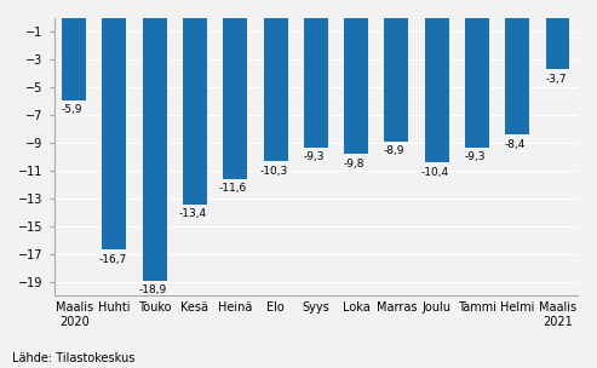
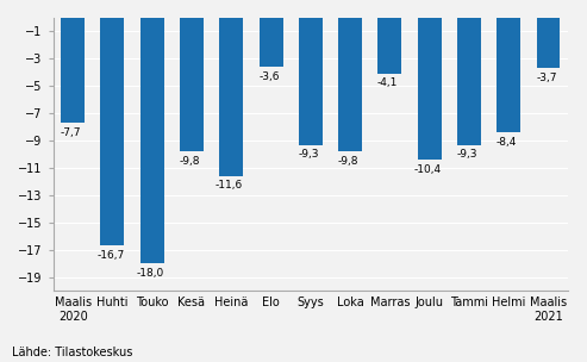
Maalis 2020: -5,9 -> -7,7
Touko: -18,9 -> -18,0
Kesä: -13,4 -> -9,8
Elo: -10,3 -> -3,6
Marras: -8,9 -> -4,1
